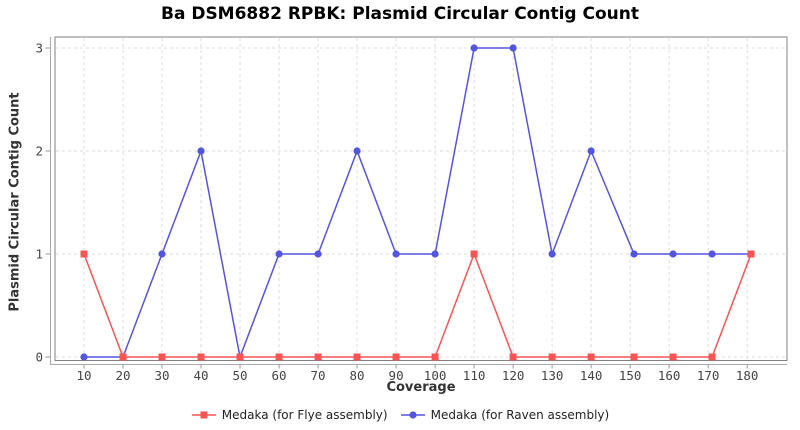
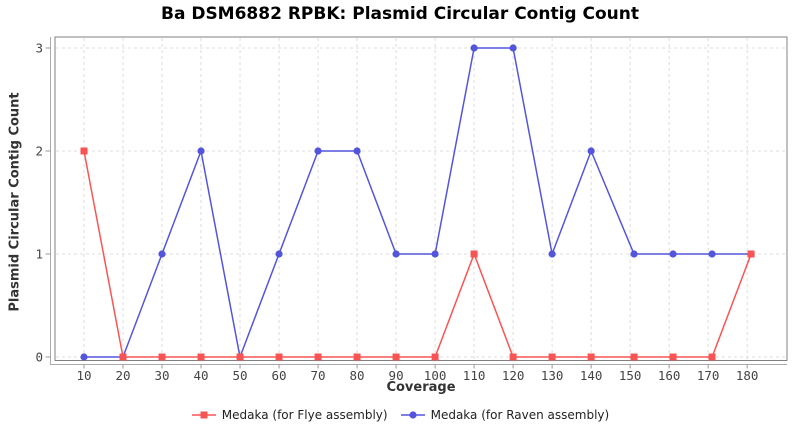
Medaka (for Flye assembly)/10: 1 -> 2
Medaka (for Raven assembly)/70: 1 -> 2
